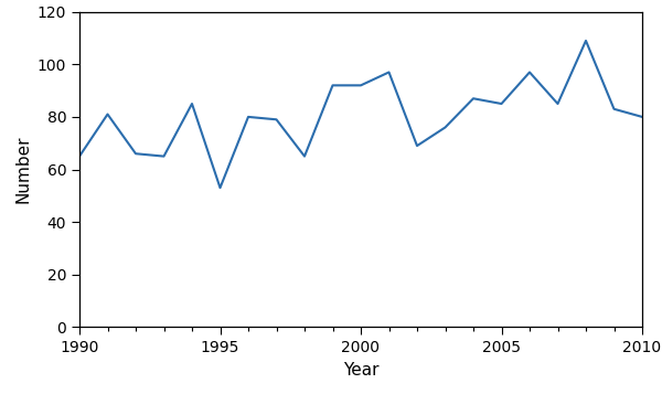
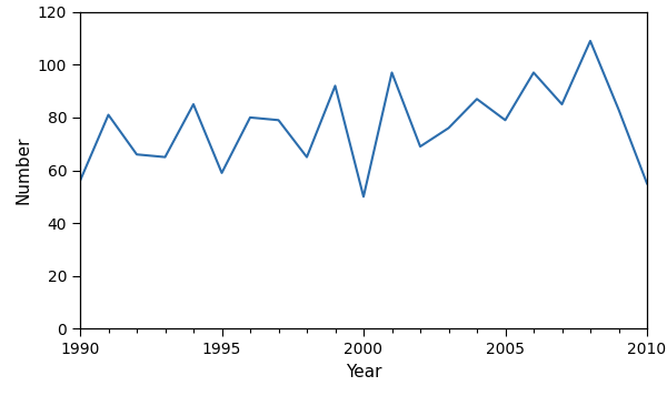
1990: 65 -> 56
1995: 53 -> 59
2000: 92 -> 50
2005: 85 -> 79
2010: 80 -> 55
